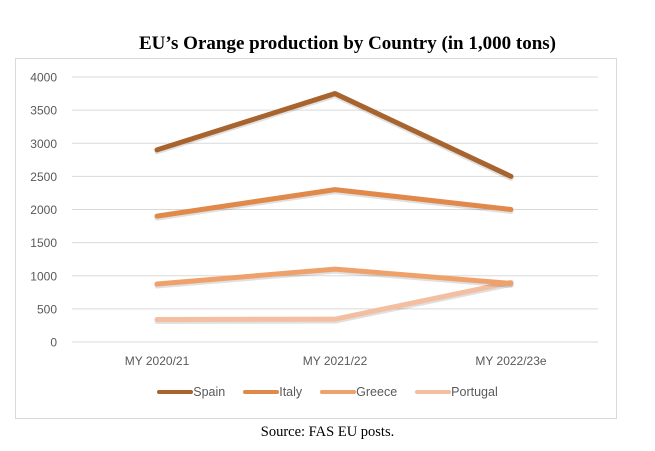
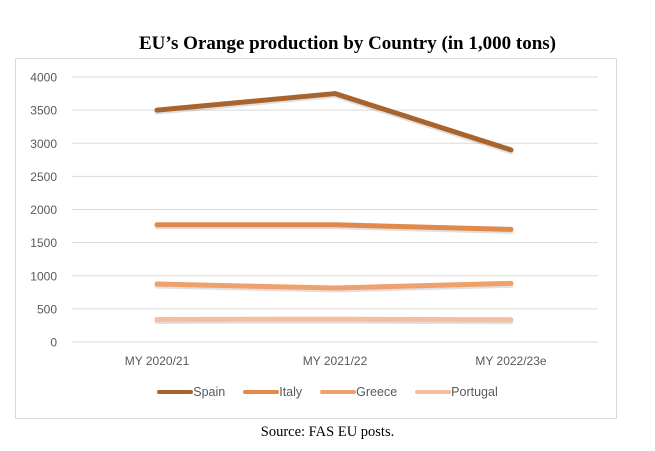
Spain/MY 2020/21: 2900 -> 3500
Italy/MY 2020/21: 1900 -> 1800
Italy/MY 2021/22: 2300 -> 1800
Greece/MY 2021/22: 1100 -> 800
Spain/MY 2022/23e: 2500 -> 2900
Italy/MY 2022/23e: 2000 -> 1700
Portugal/MY 2022/23e: 900 -> 300
